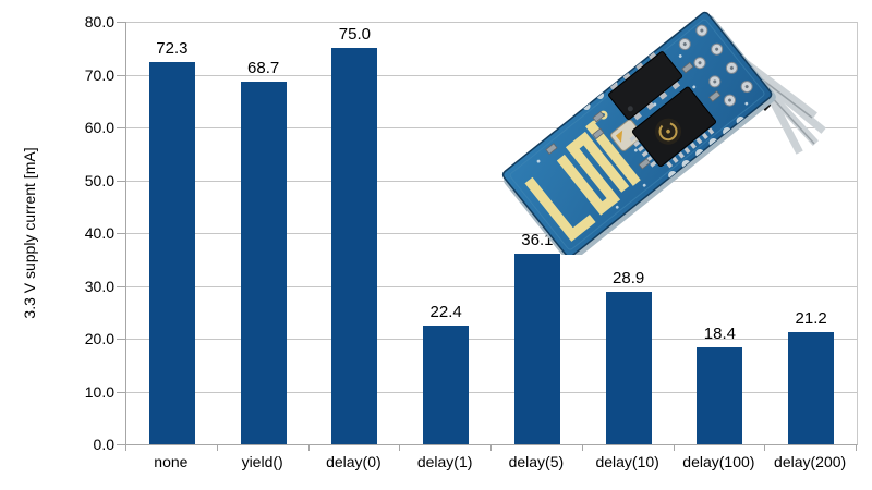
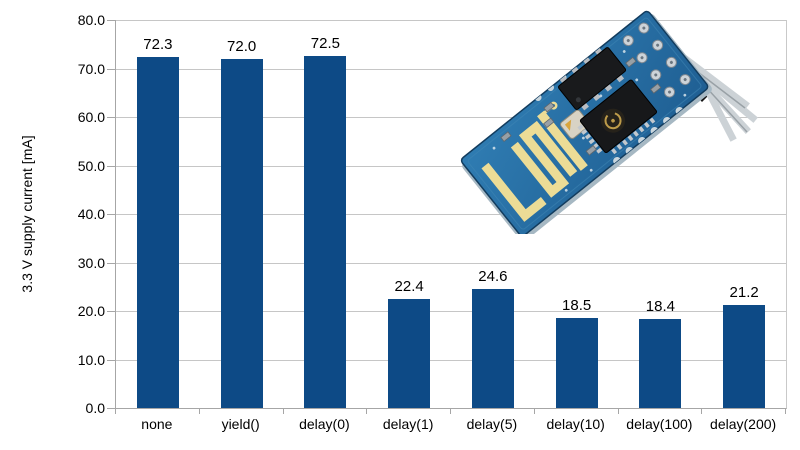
yield(): 68.7 -> 72.0
delay(0): 75.0 -> 72.5
delay(5): 36.1 -> 24.6
delay(10): 28.9 -> 18.5
